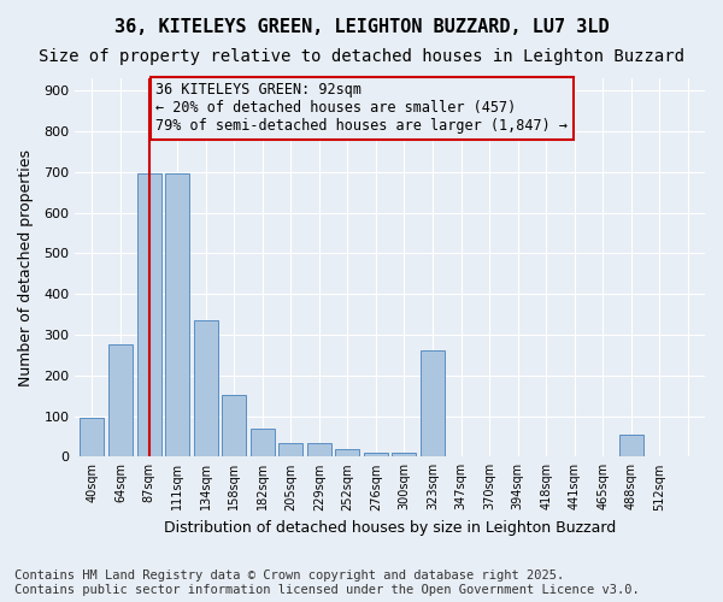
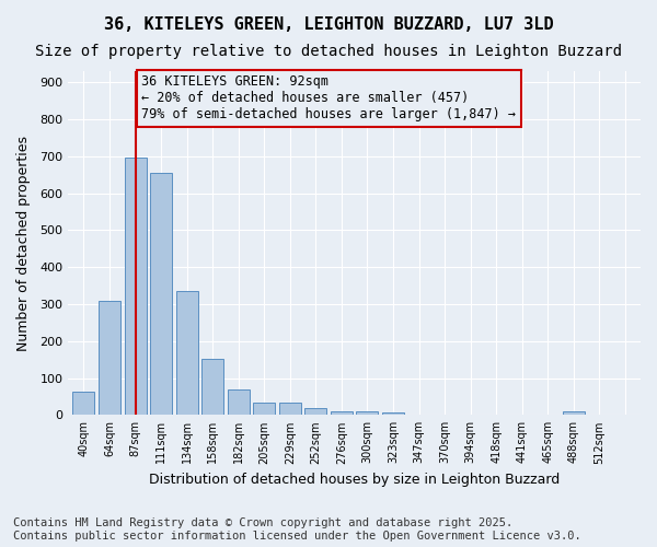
40sqm: 95 -> 62
64sqm: 275 -> 310
111sqm: 695 -> 655
323sqm: 260 -> 8
488sqm: 55 -> 10
